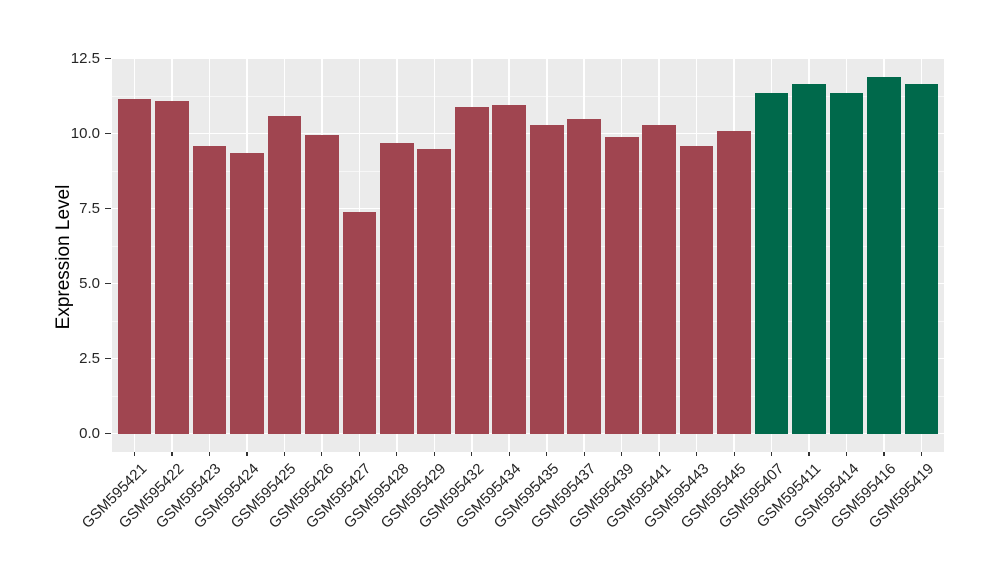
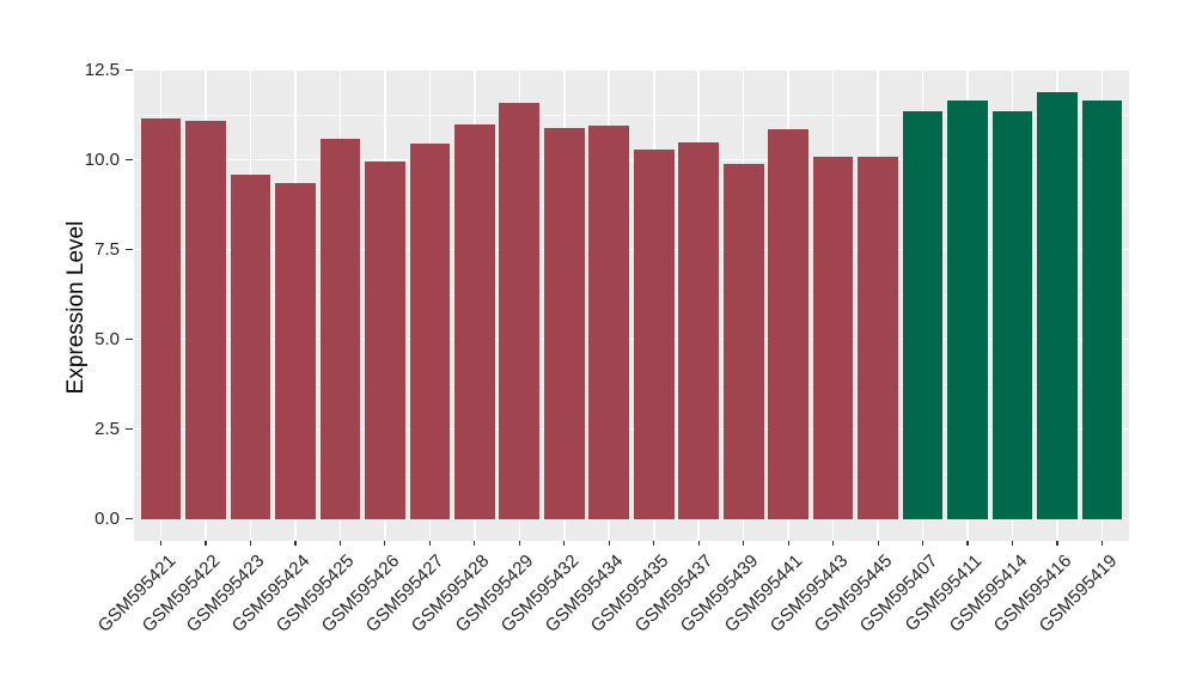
GSM595427: 7.4 -> 10.4
GSM595428: 9.7 -> 11.0
GSM595429: 9.5 -> 11.6
GSM595441: 10.3 -> 10.8
GSM595443: 9.6 -> 10.1
